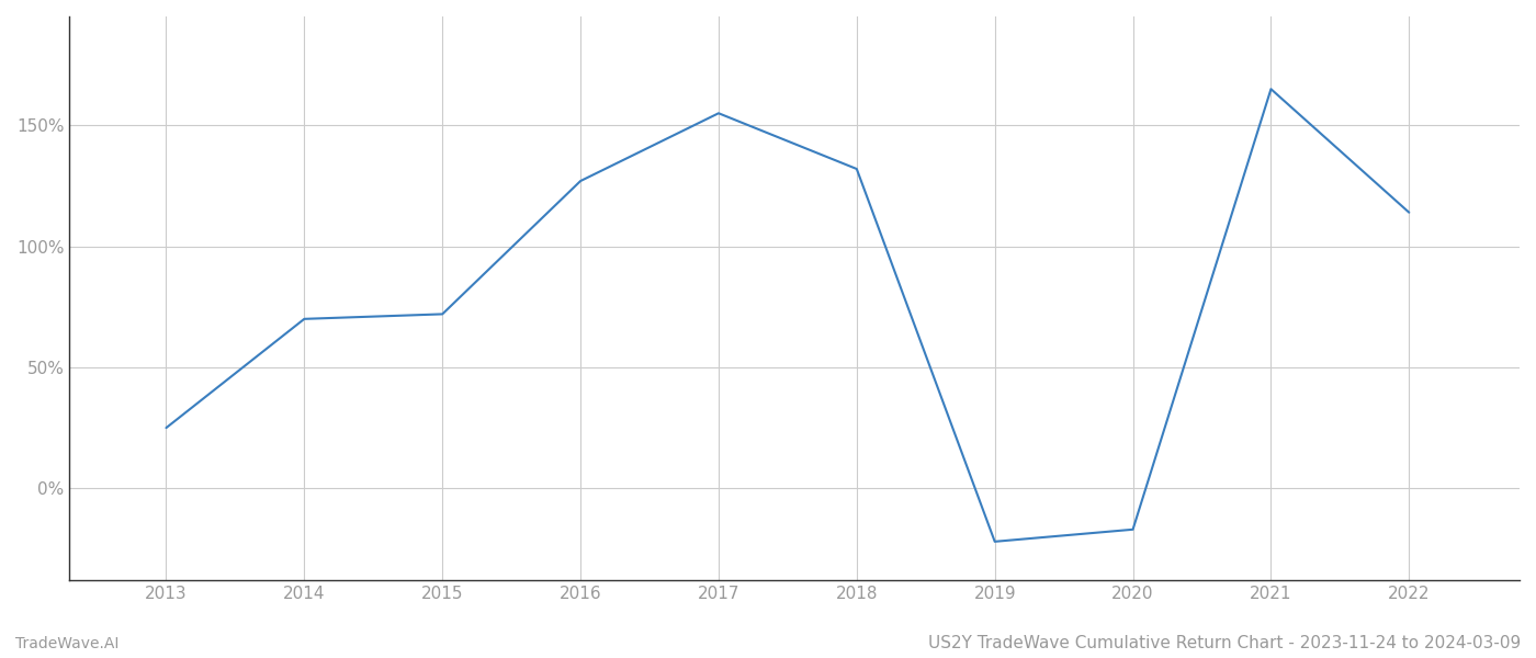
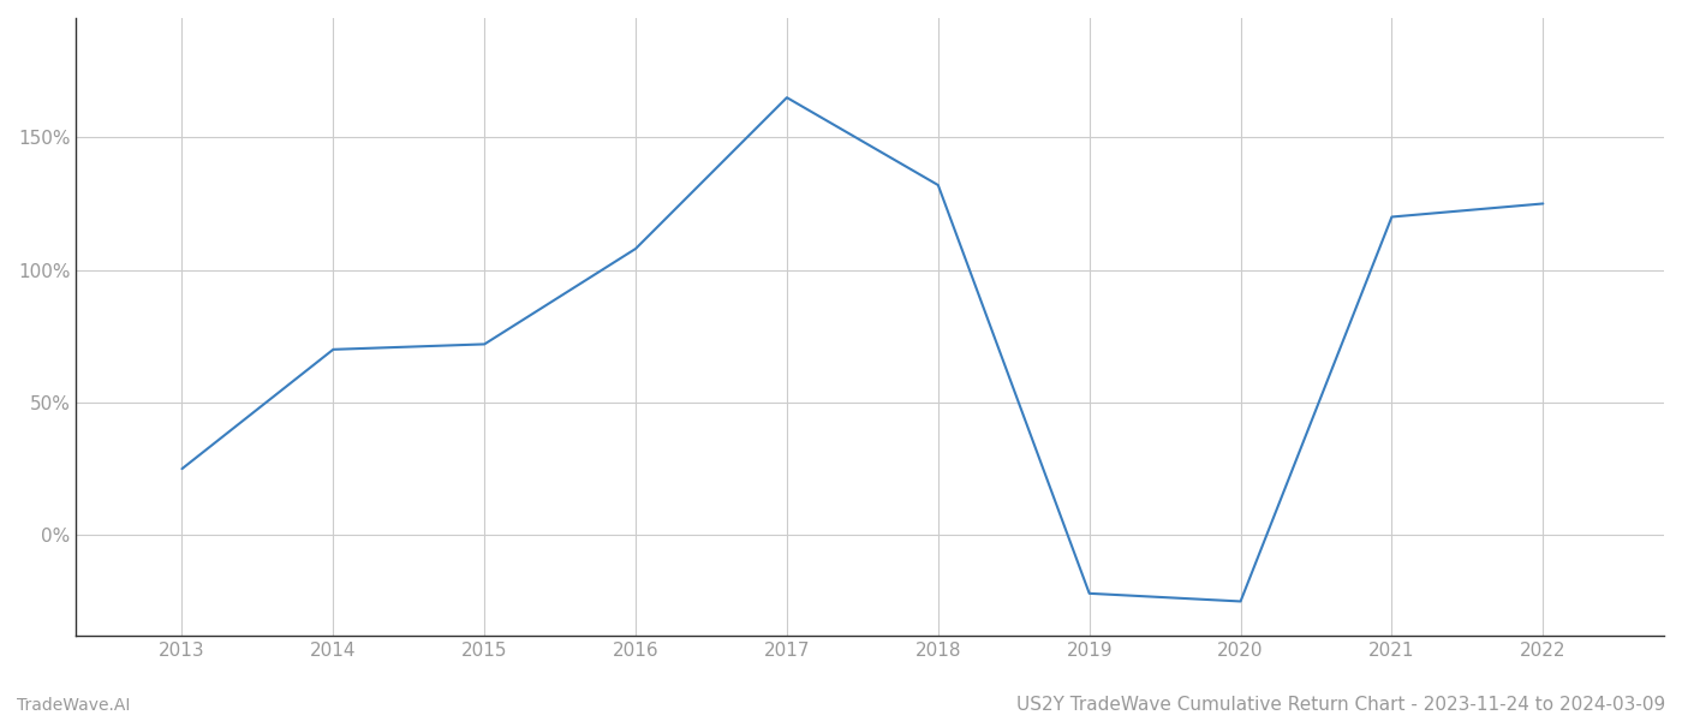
2016: 127% -> 108%
2017: 155% -> 165%
2020: -17% -> -25%
2021: 165% -> 120%
2022: 114% -> 125%
